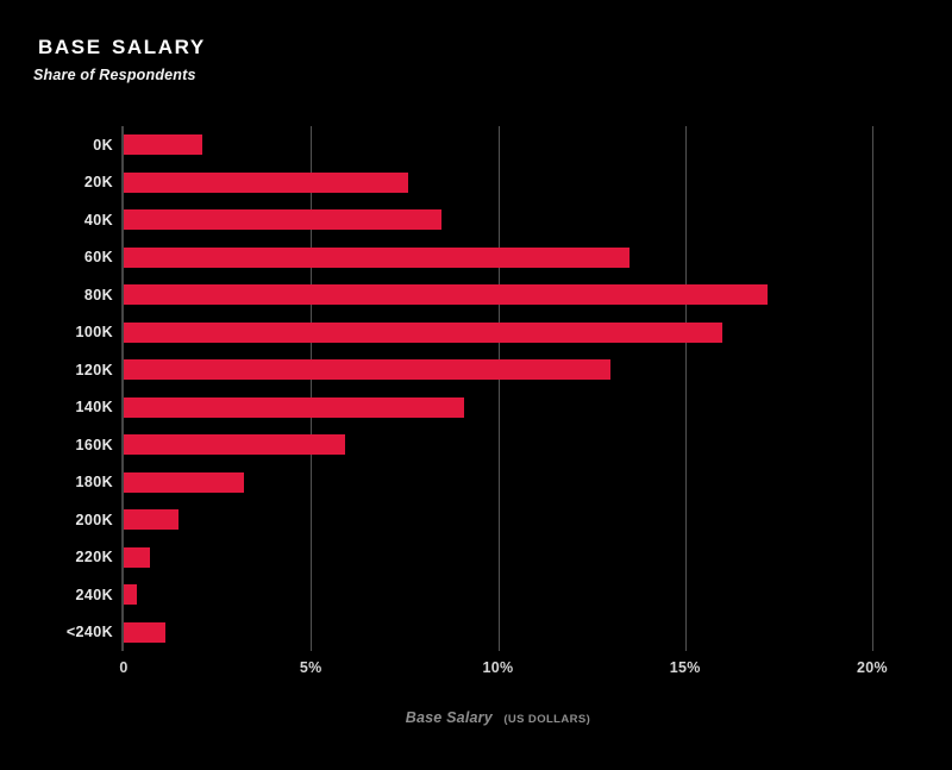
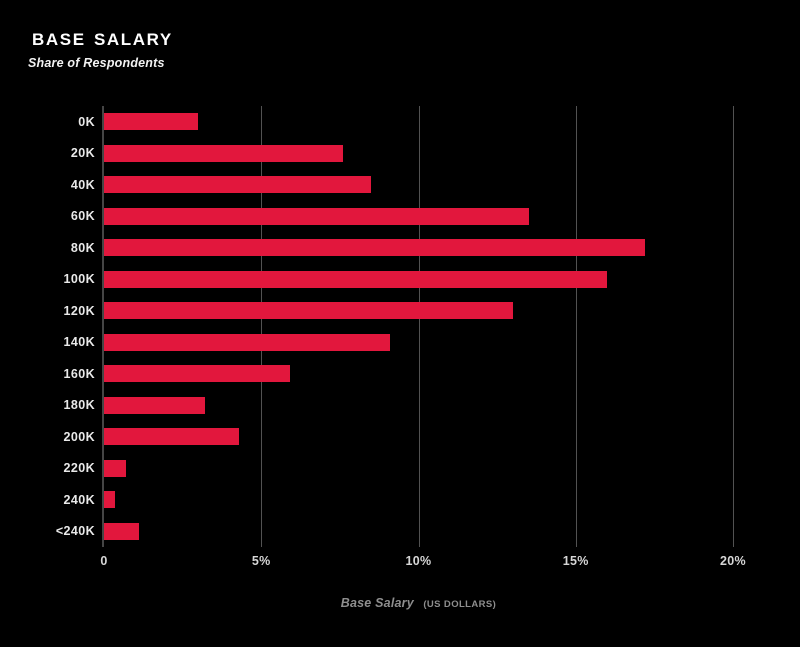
0K: 2.1% -> 3.0%
200K: 1.4% -> 4.3%
